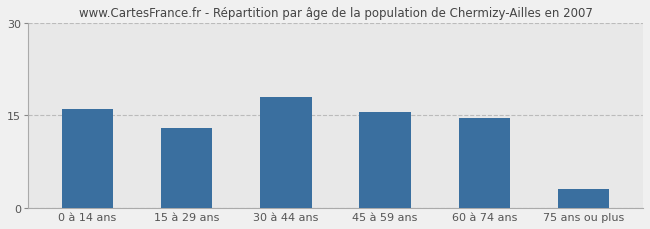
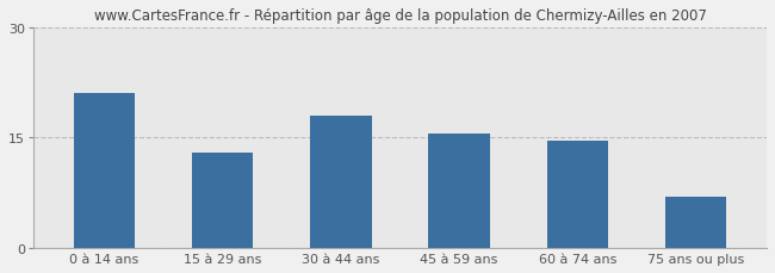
0 à 14 ans: 16.0 -> 21.0
75 ans ou plus: 3.0 -> 7.0
